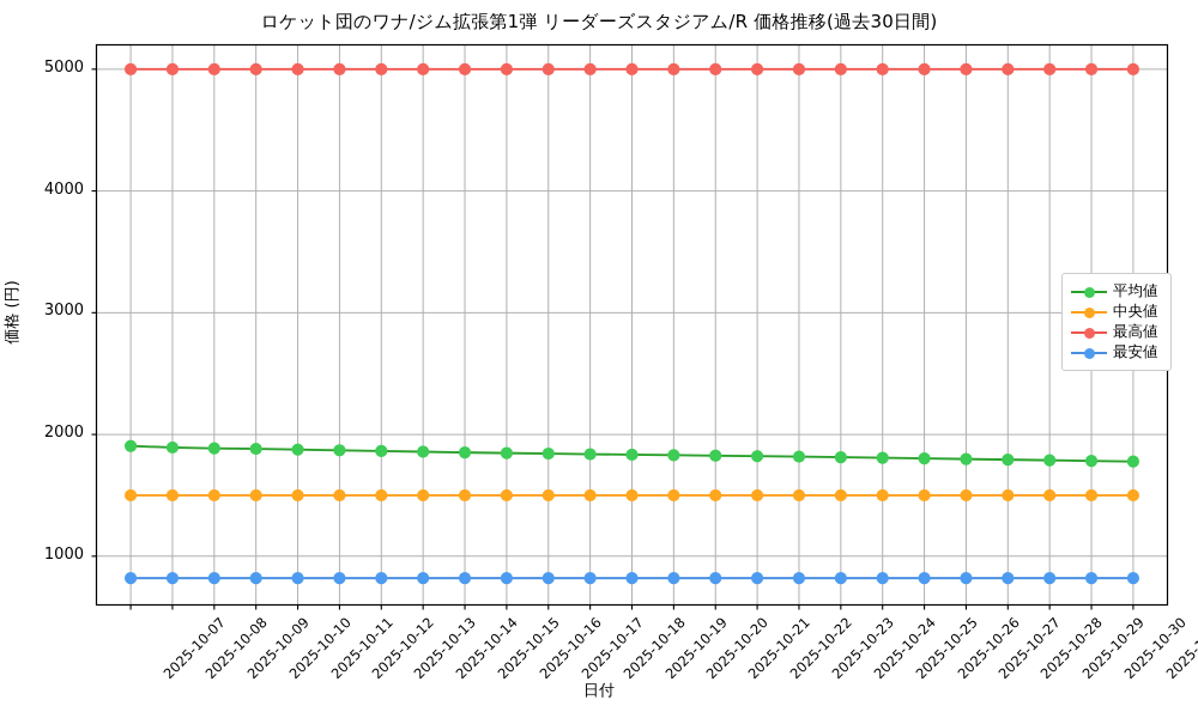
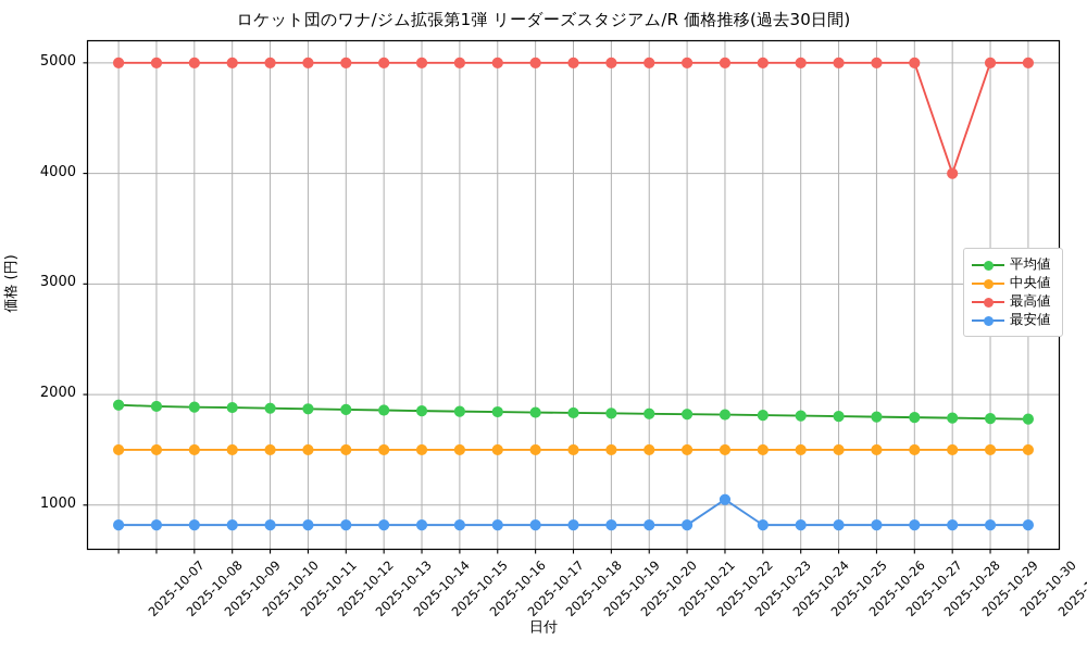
最安値/2025-10-23: 820 -> 1050
最高値/2025-10-29: 5000 -> 4000
